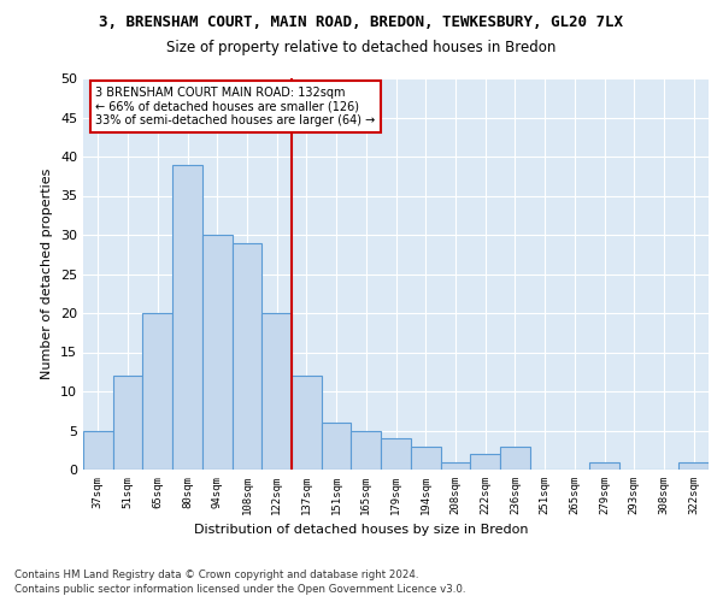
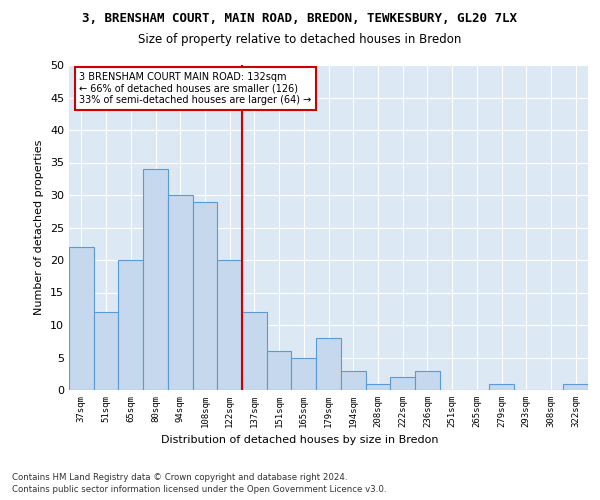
37sqm: 5 -> 22
80sqm: 39 -> 34
179sqm: 4 -> 8
